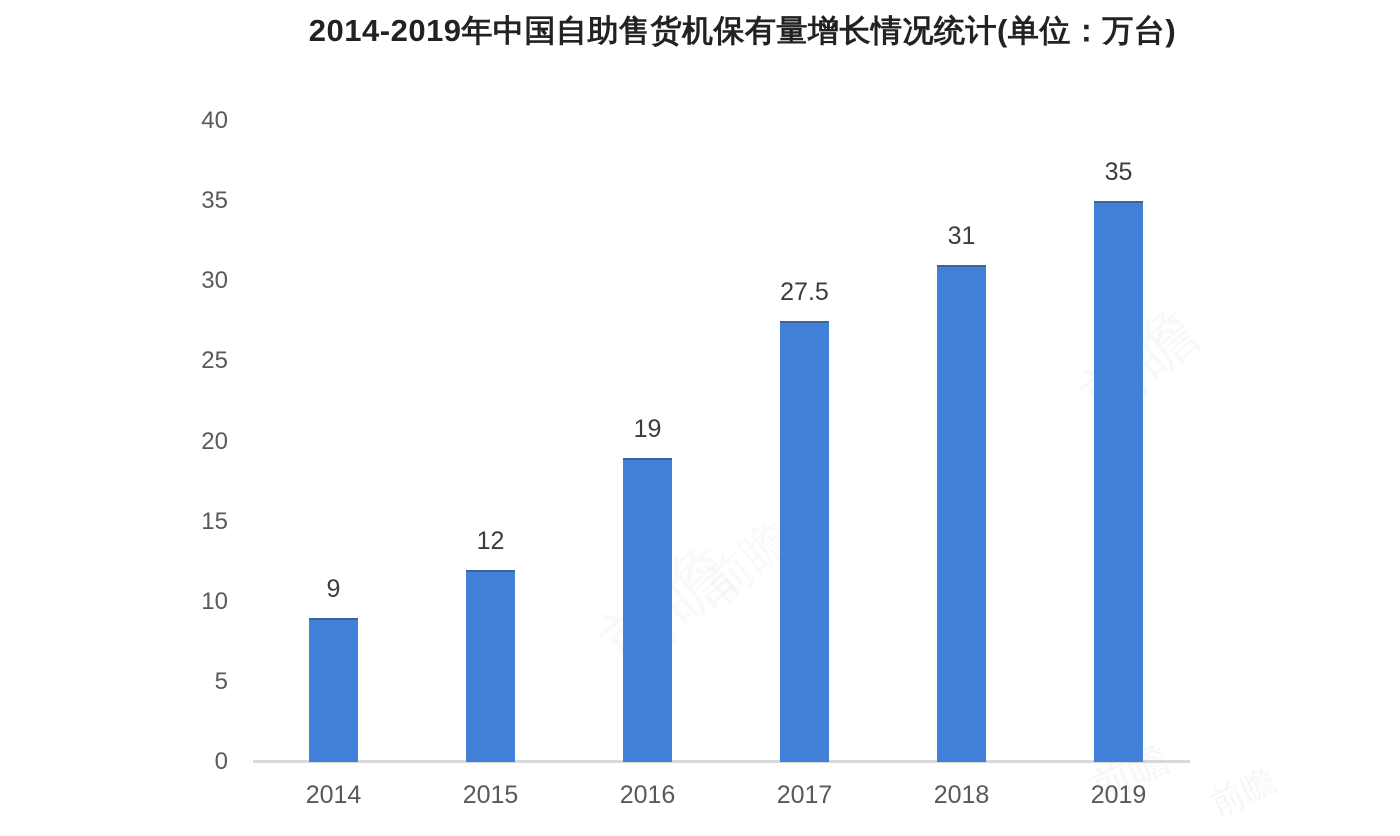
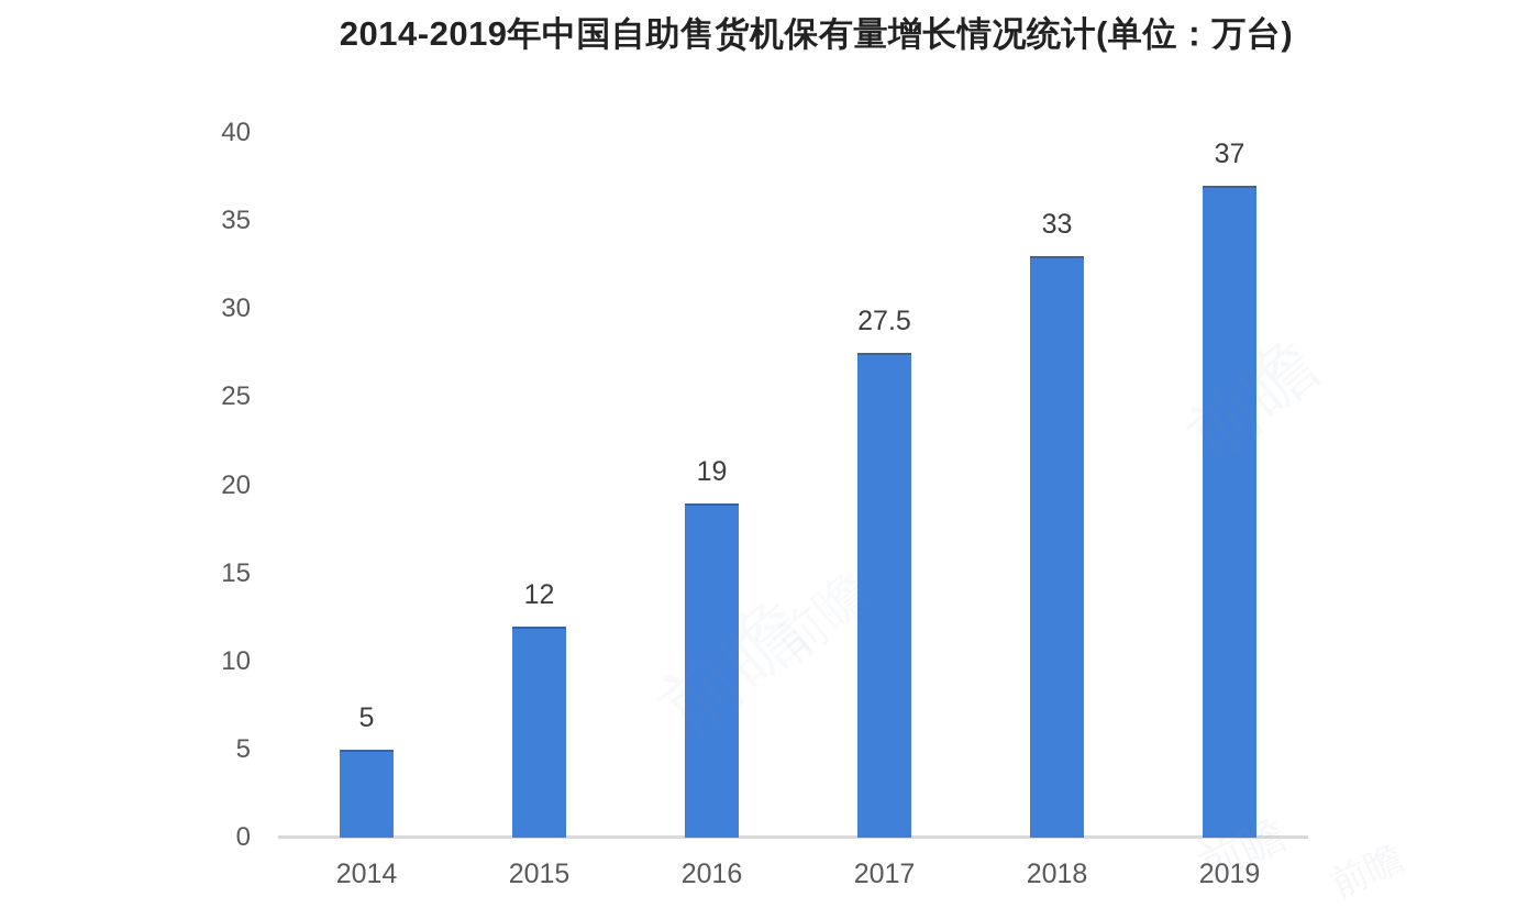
2014: 9 -> 5
2018: 31 -> 33
2019: 35 -> 37
